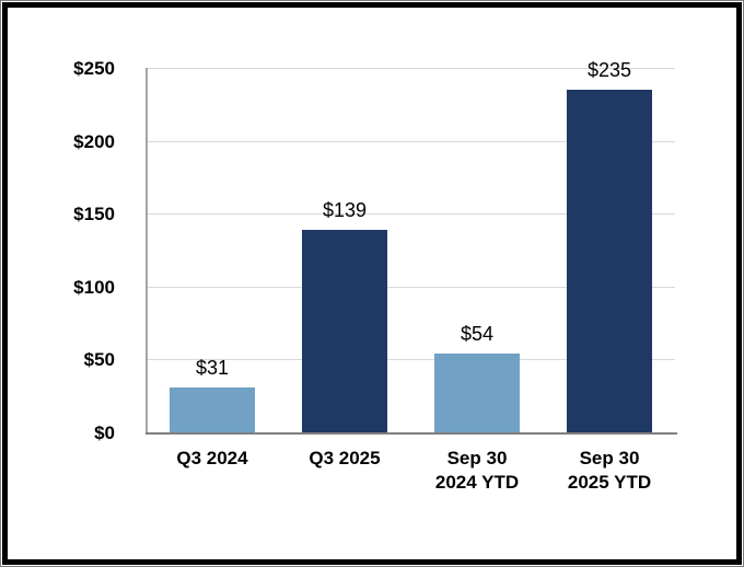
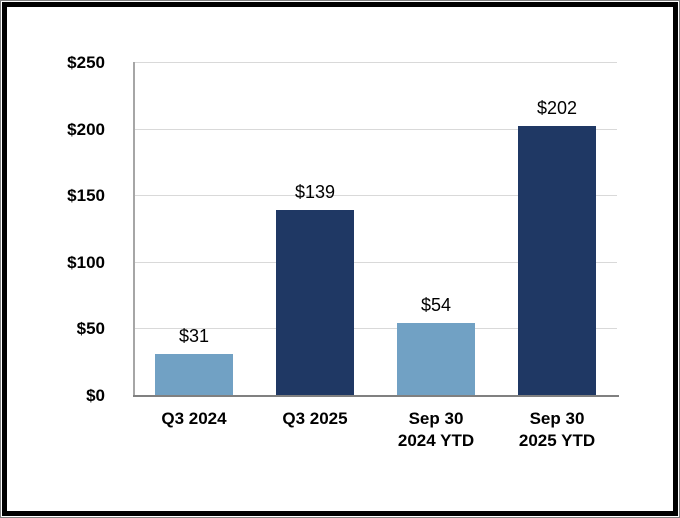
Sep 30 2025 YTD: $235 -> $202
